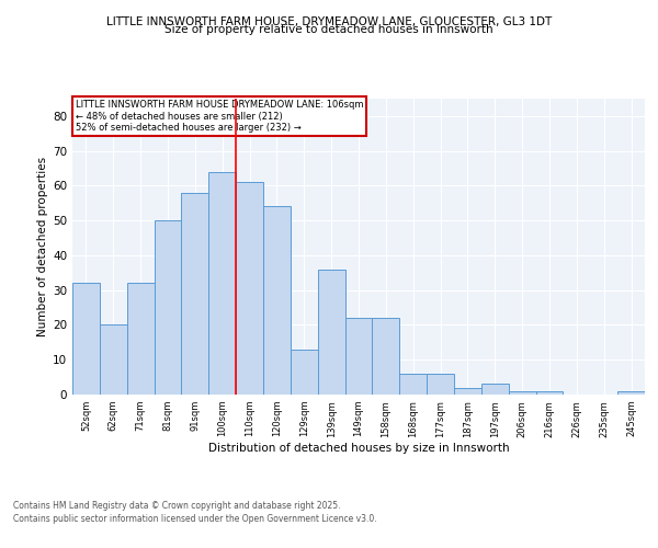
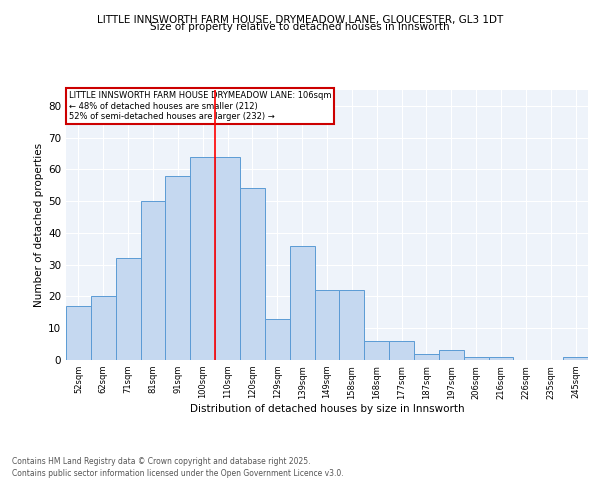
52sqm: 32 -> 17
110sqm: 61 -> 64
